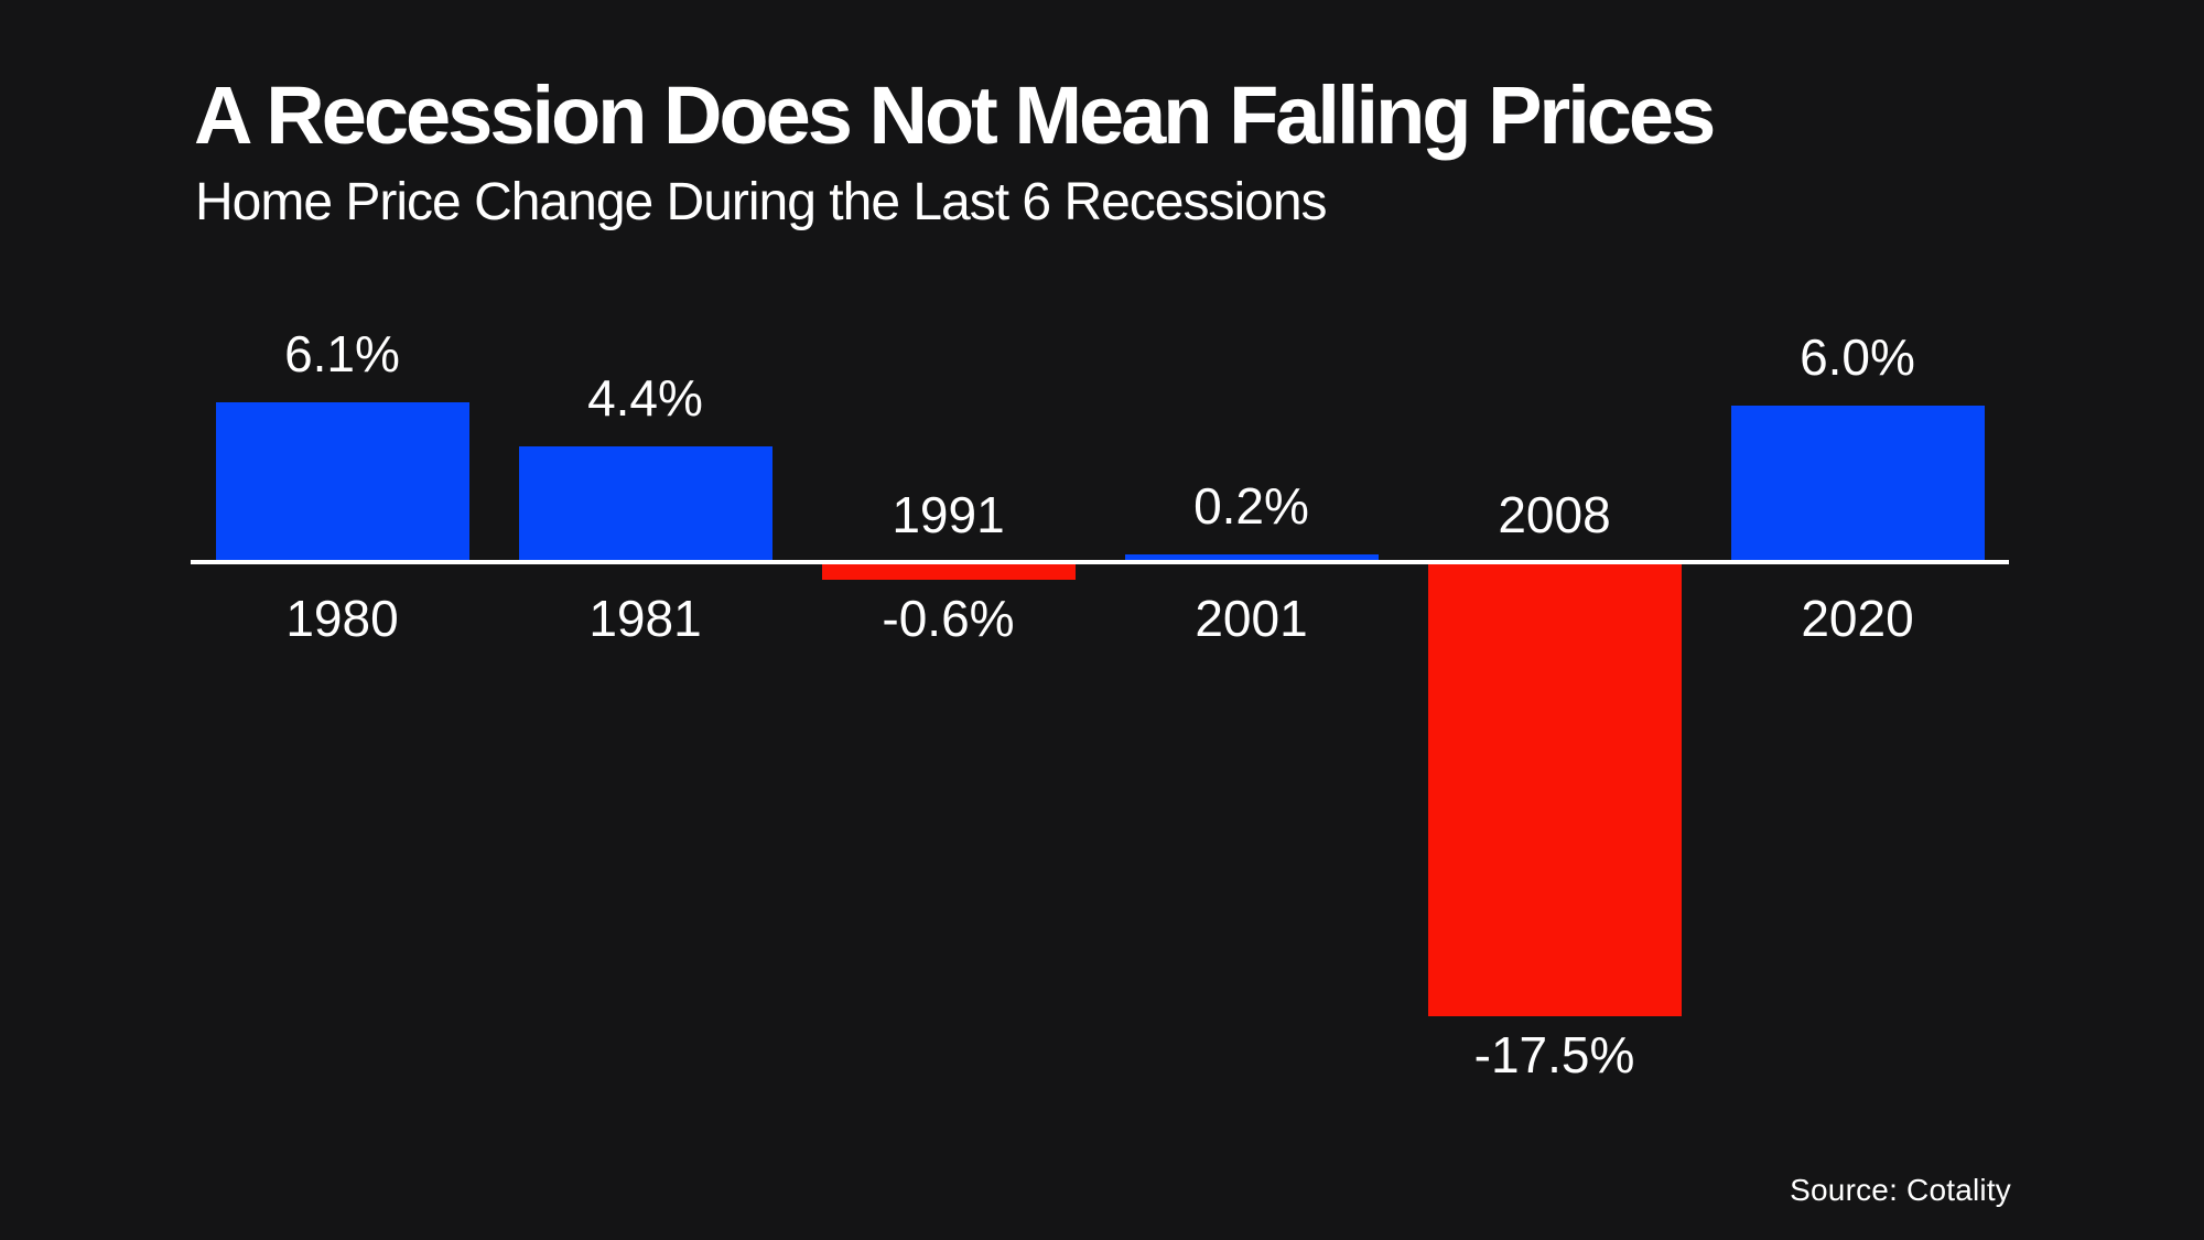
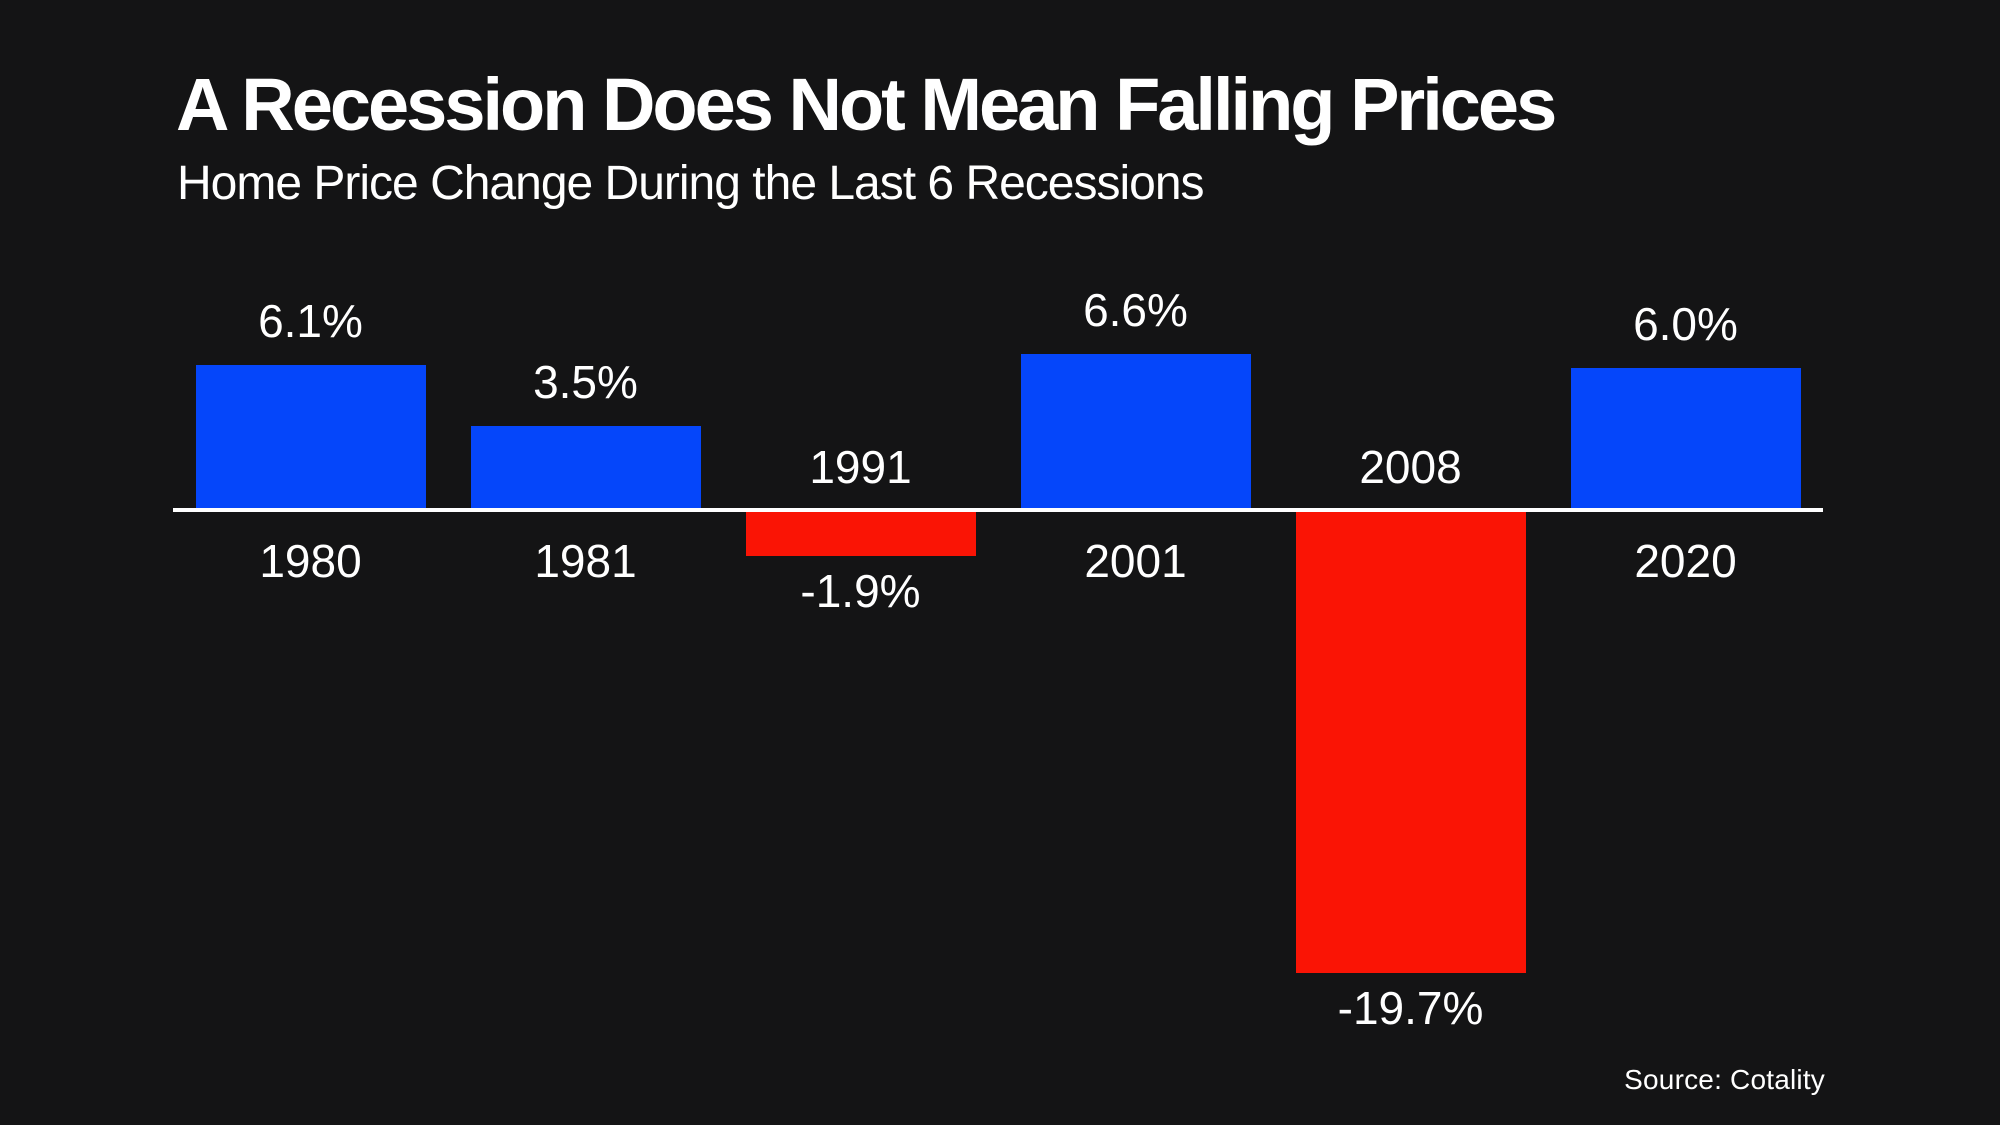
1981: 4.4% -> 3.5%
1991: -0.6% -> -1.9%
2001: 0.2% -> 6.6%
2008: -17.5% -> -19.7%
